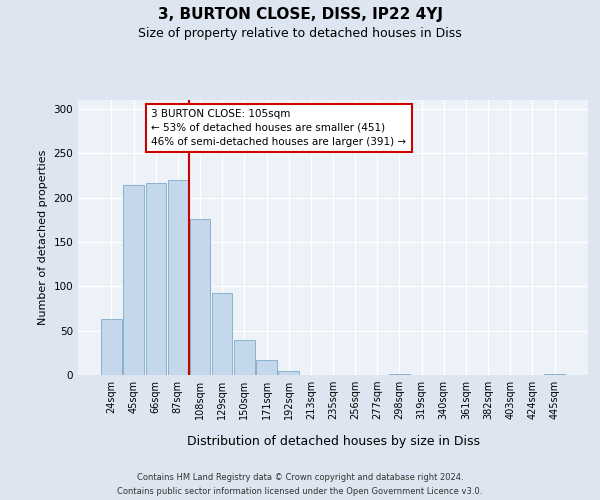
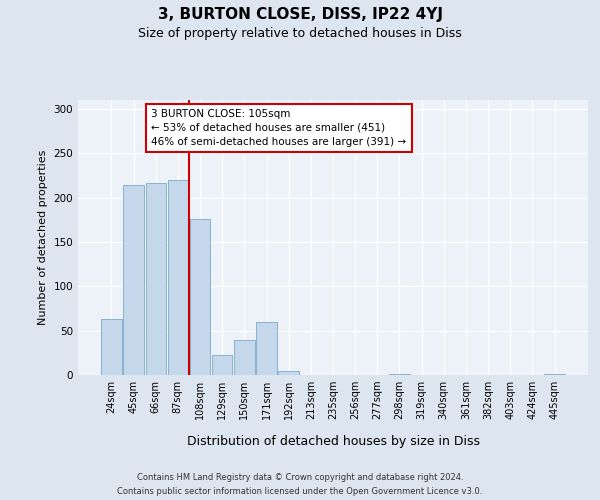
129sqm: 92 -> 22
171sqm: 17 -> 60
